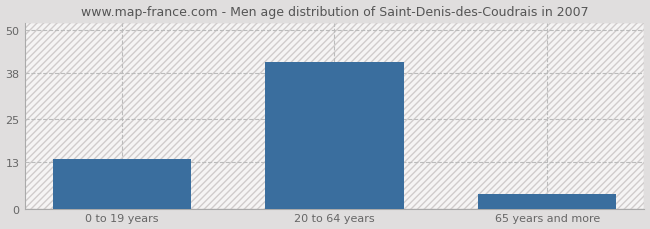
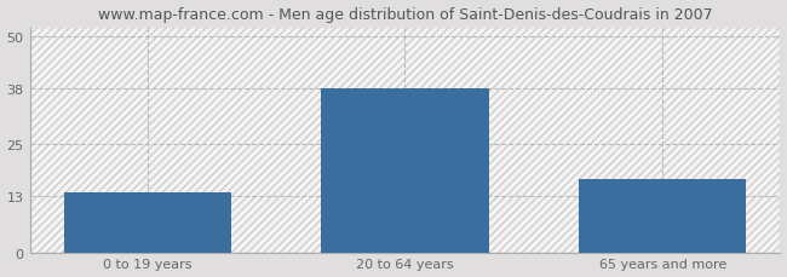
20 to 64 years: 41 -> 38
65 years and more: 4 -> 17
